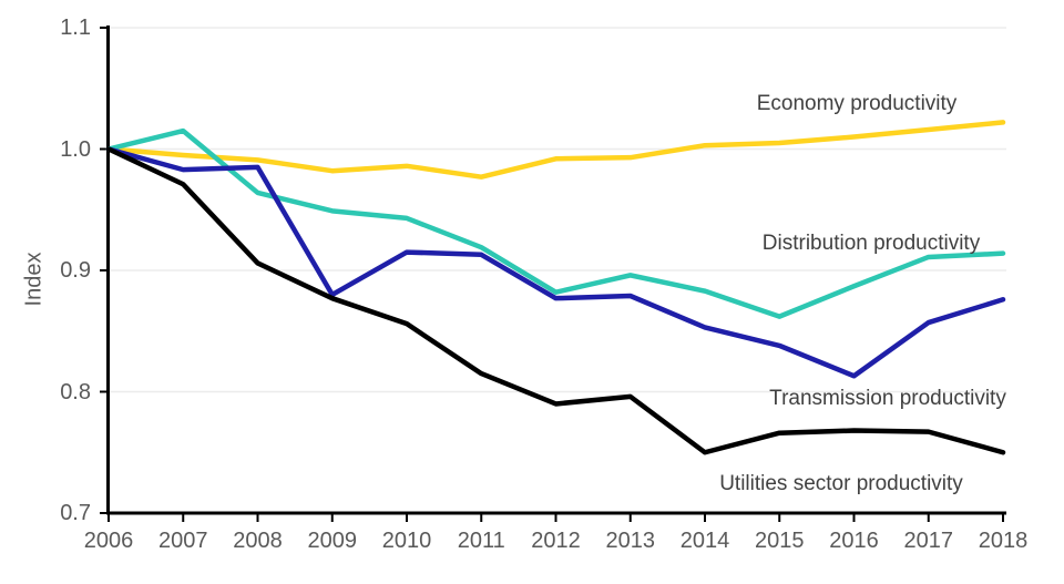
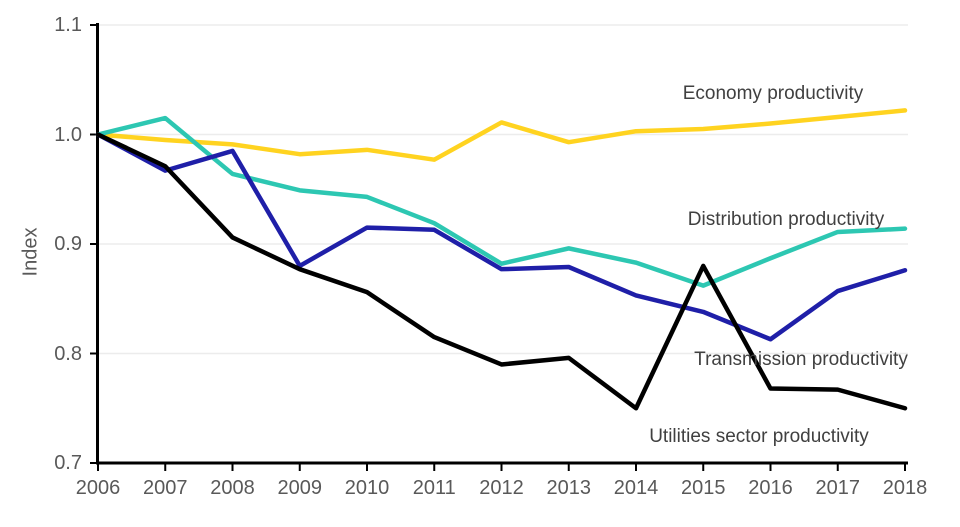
Transmission productivity/2007: 0.983 -> 0.967
Economy productivity/2012: 0.992 -> 1.011
Utilities sector productivity/2015: 0.766 -> 0.880
